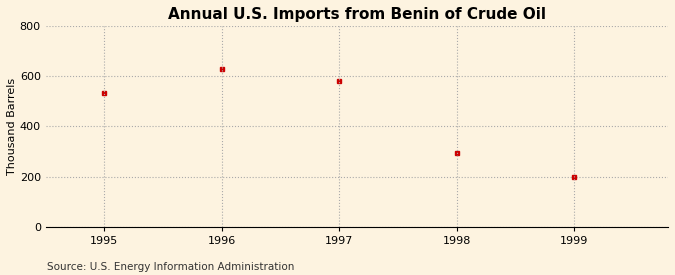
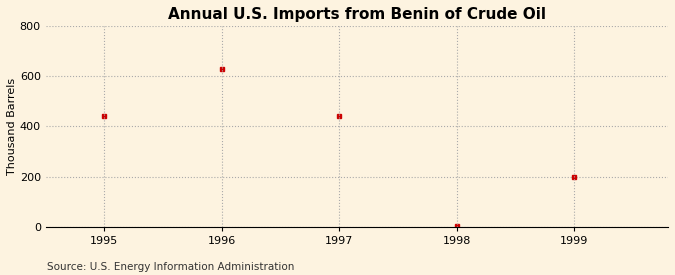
1995: 535 -> 440
1997: 580 -> 440
1998: 295 -> 5
